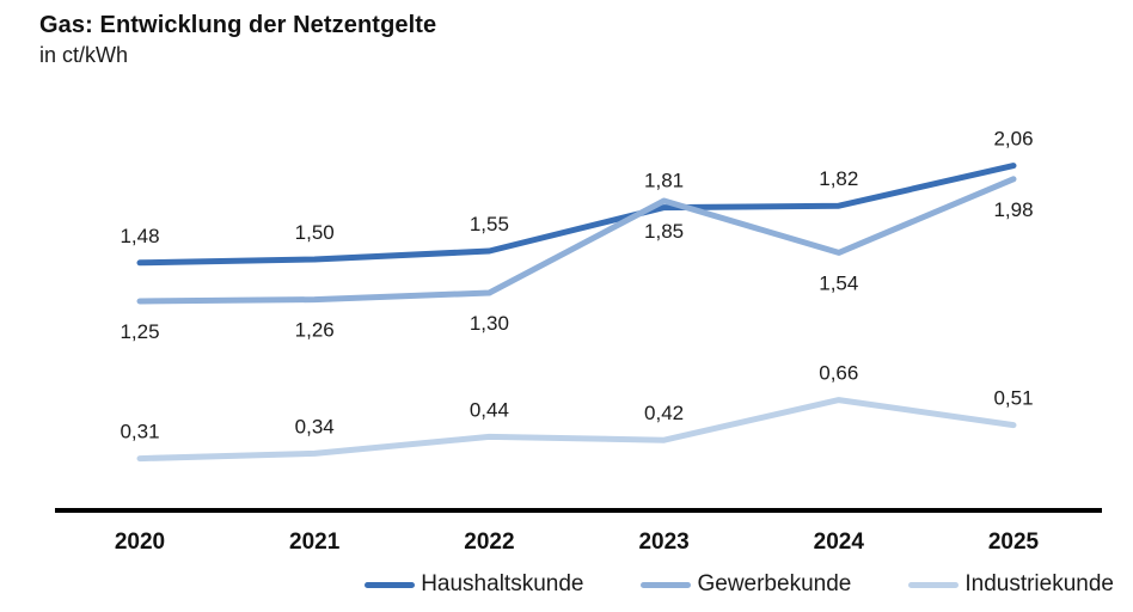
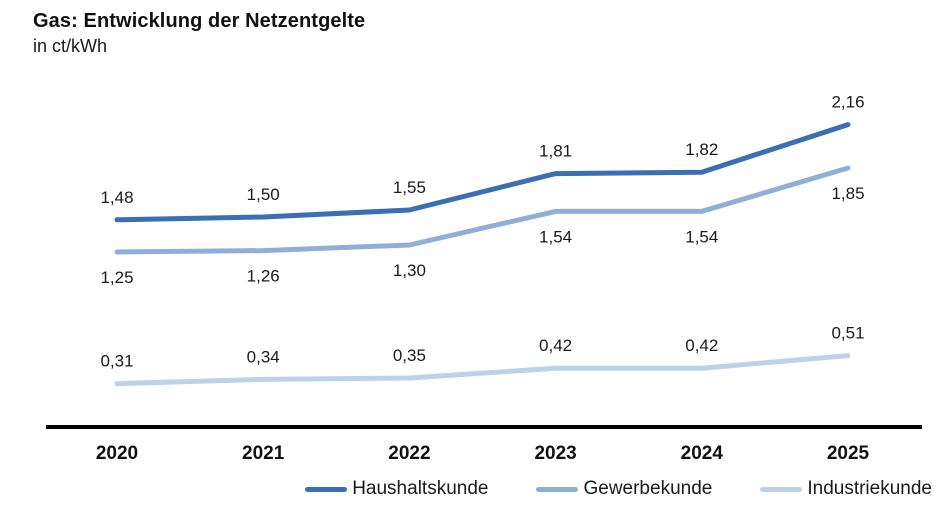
Industriekunde/2022: 0,44 -> 0,35
Gewerbekunde/2023: 1,85 -> 1,54
Industriekunde/2024: 0,66 -> 0,42
Haushaltskunde/2025: 2,06 -> 2,16
Gewerbekunde/2025: 1,98 -> 1,85
